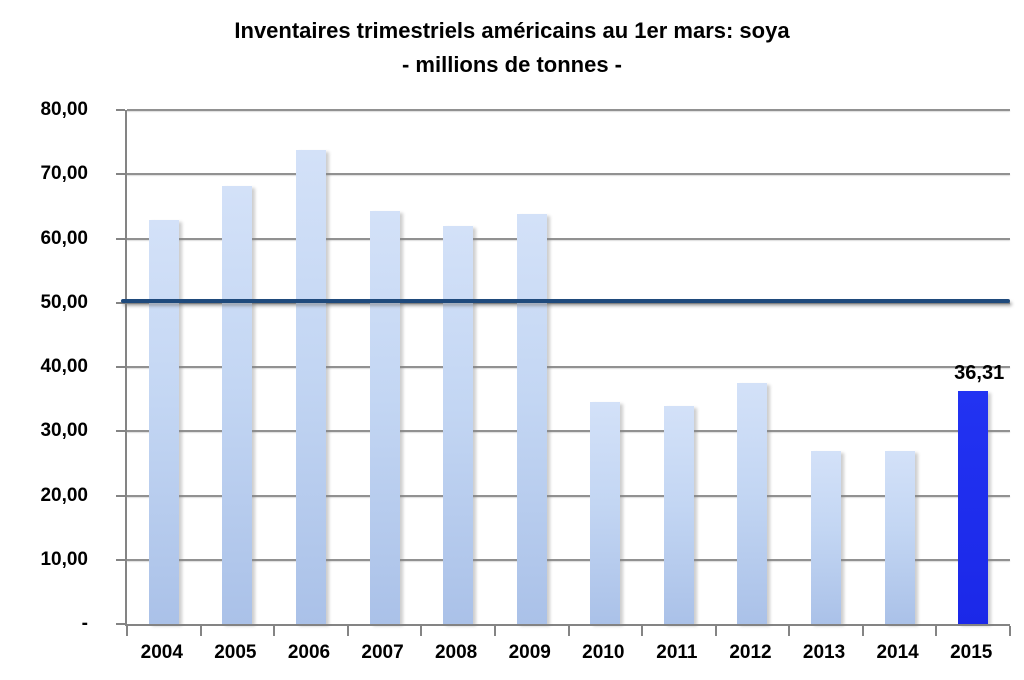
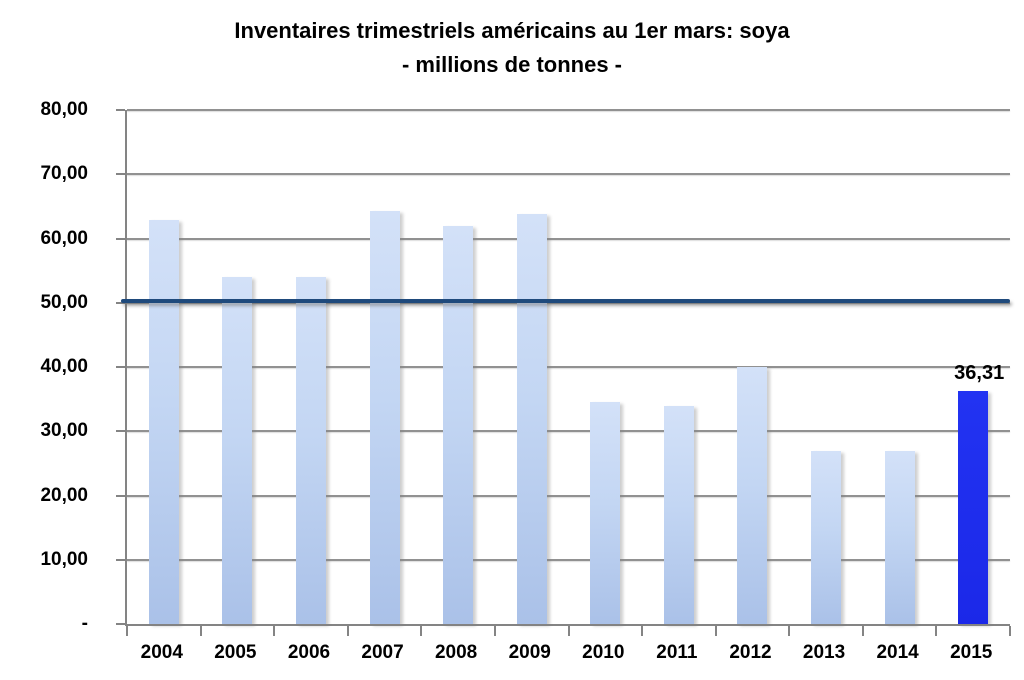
2005: 68 -> 54
2006: 74 -> 54
2012: 38 -> 40
